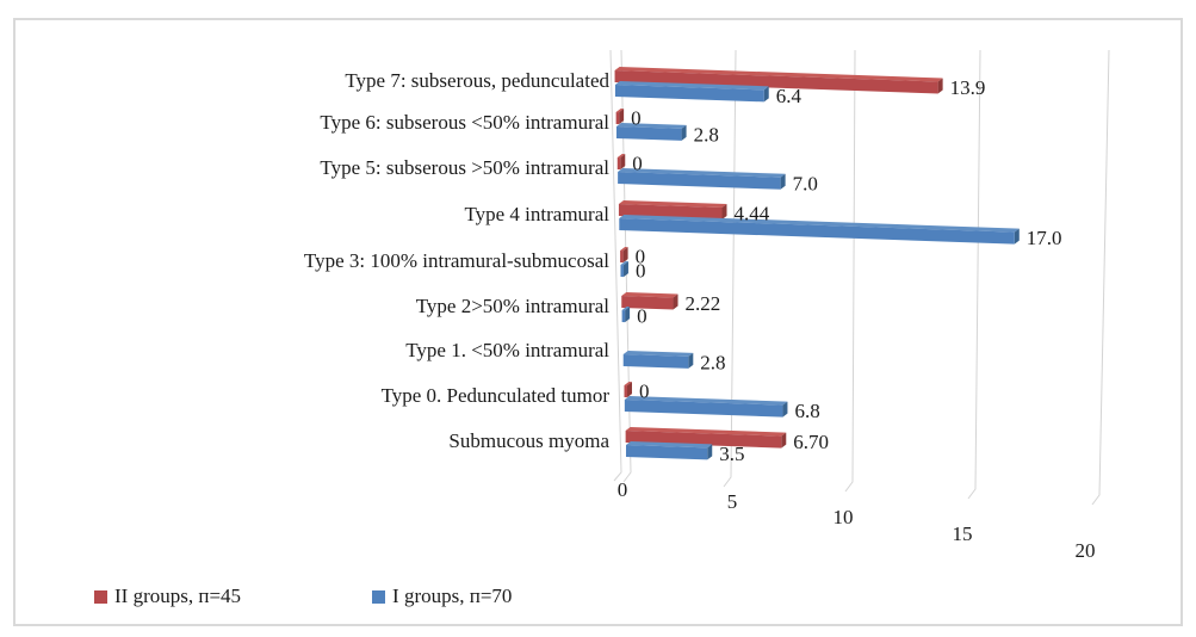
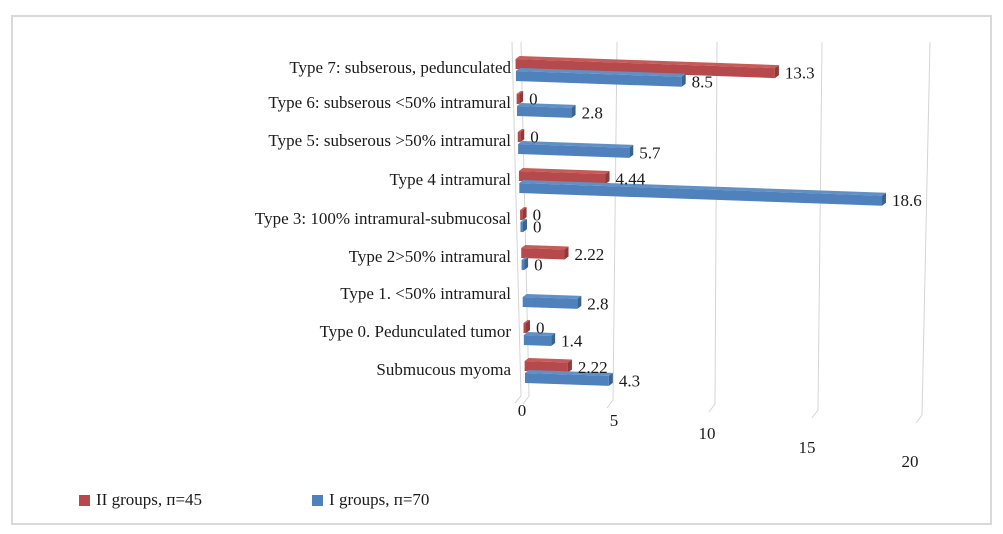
II groups, п=45/Type 7: subserous, pedunculated: 13.9 -> 13.3
I groups, п=70/Type 7: subserous, pedunculated: 6.4 -> 8.5
I groups, п=70/Type 5: subserous >50% intramural: 7.0 -> 5.7
I groups, п=70/Type 4 intramural: 17.0 -> 18.6
I groups, п=70/Type 0. Pedunculated tumor: 6.8 -> 1.4
II groups, п=45/Submucous myoma: 6.70 -> 2.22
I groups, п=70/Submucous myoma: 3.5 -> 4.3
